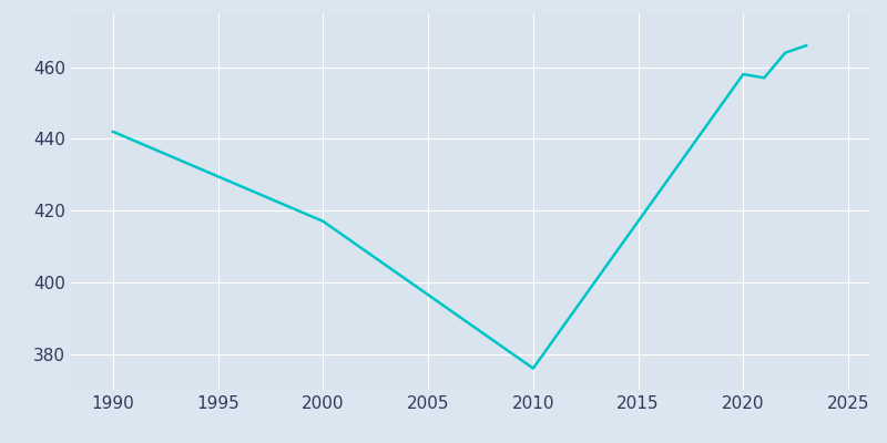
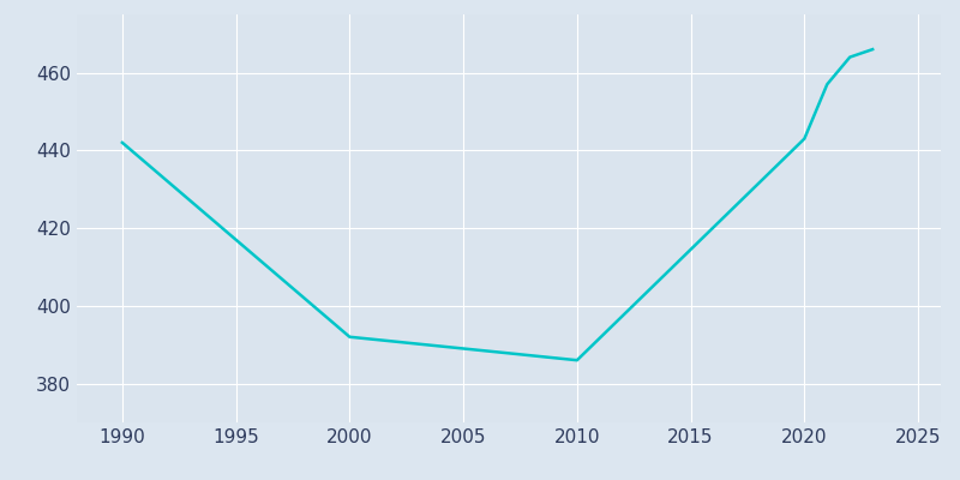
2000: 417 -> 392
2010: 376 -> 386
2020: 458 -> 443
